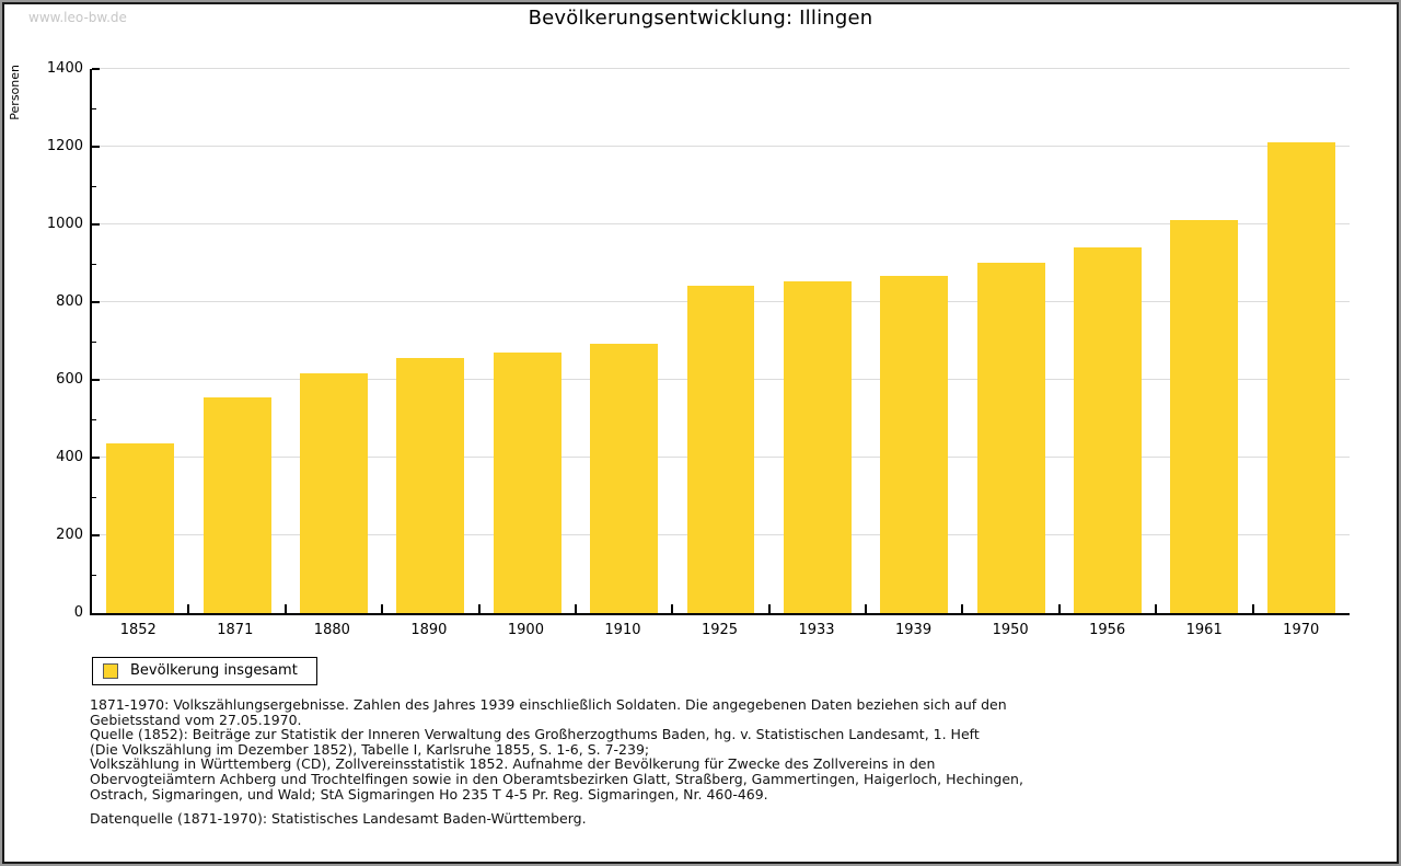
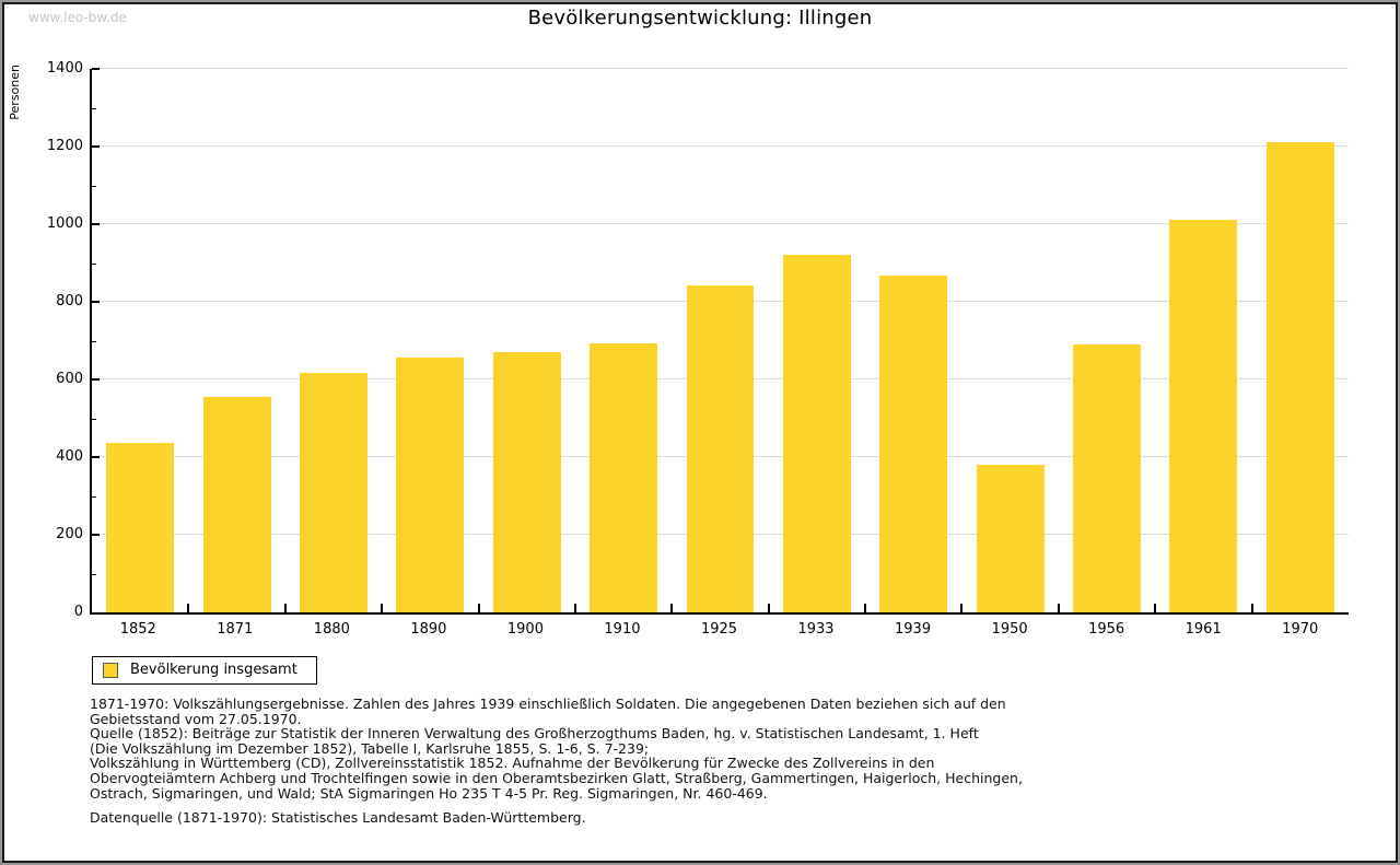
1933: 850 -> 920
1950: 900 -> 380
1956: 940 -> 690
